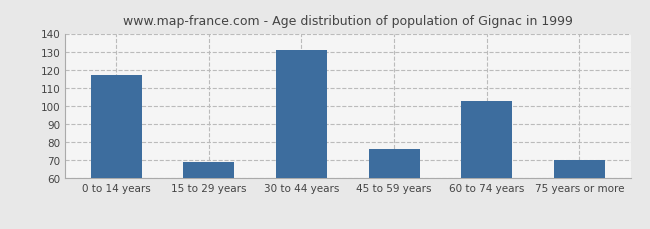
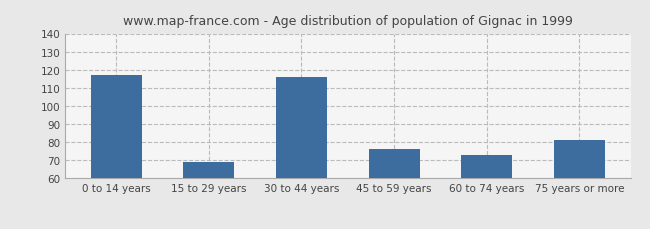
30 to 44 years: 131 -> 116
60 to 74 years: 103 -> 73
75 years or more: 70 -> 81
